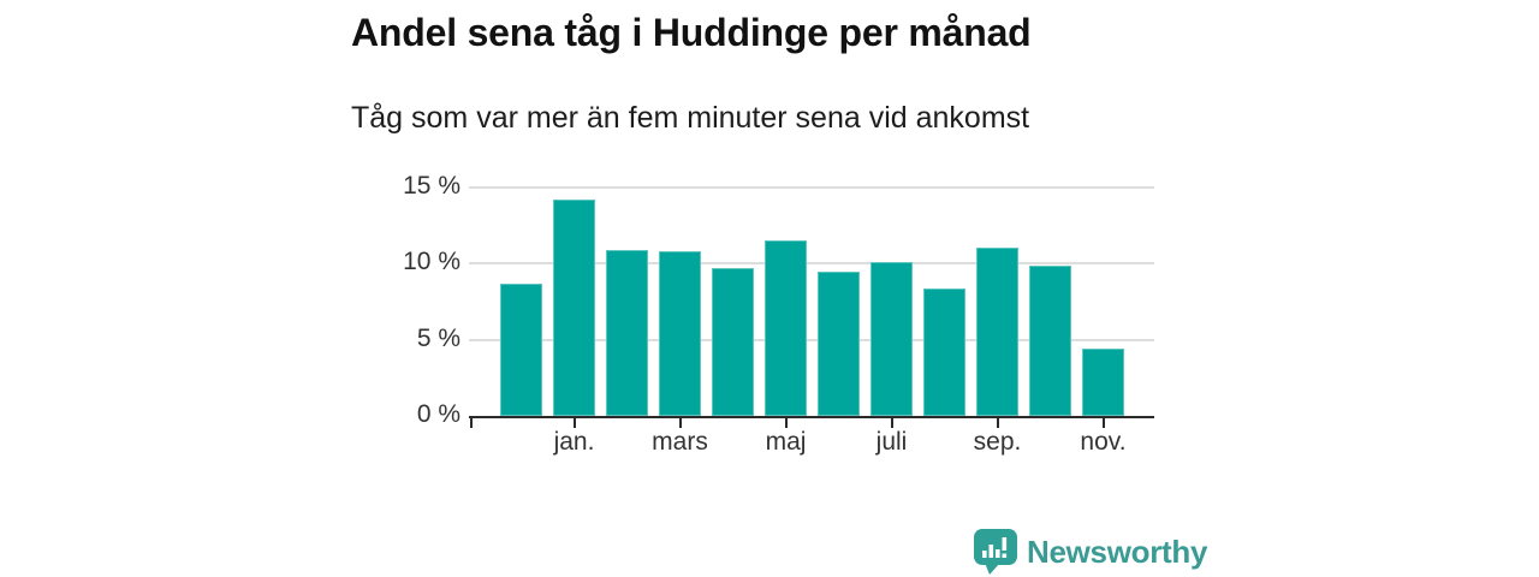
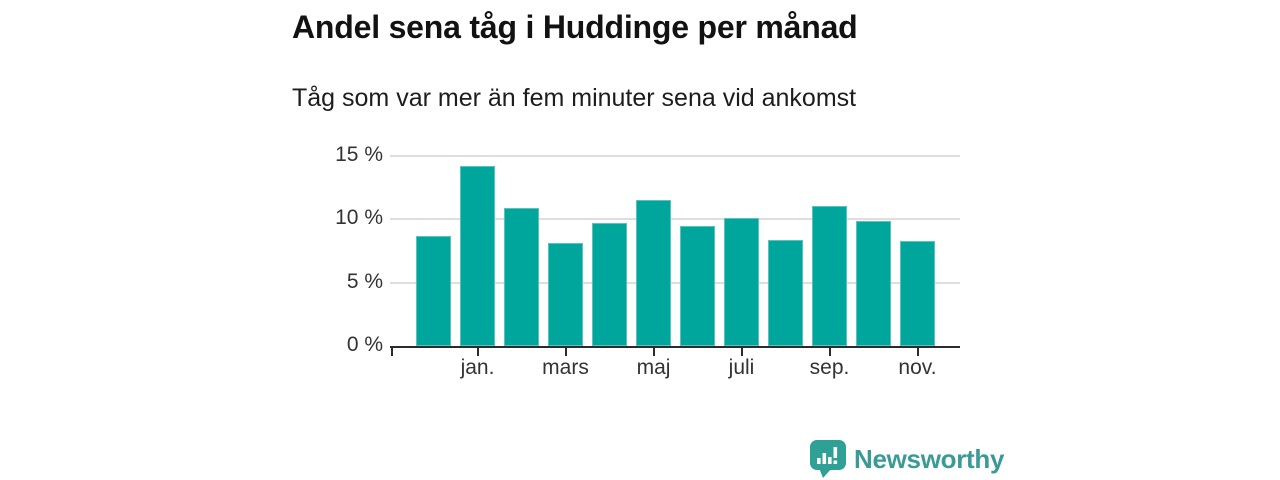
mars: 10.8% -> 8.1%
nov.: 4.4% -> 8.3%
